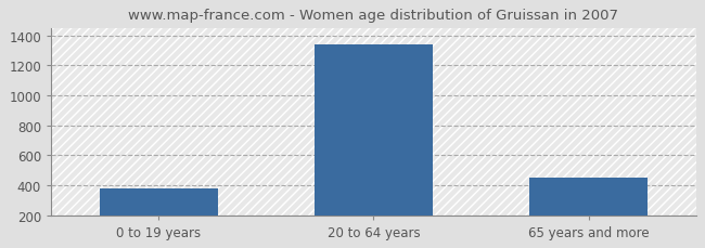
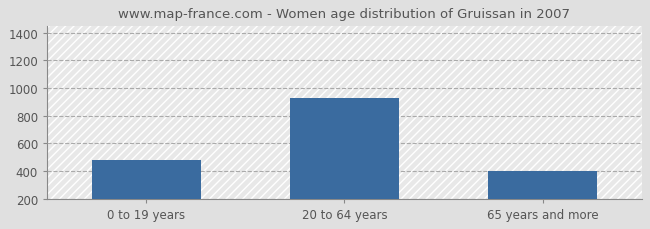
0 to 19 years: 380 -> 480
20 to 64 years: 1340 -> 930
65 years and more: 450 -> 400
